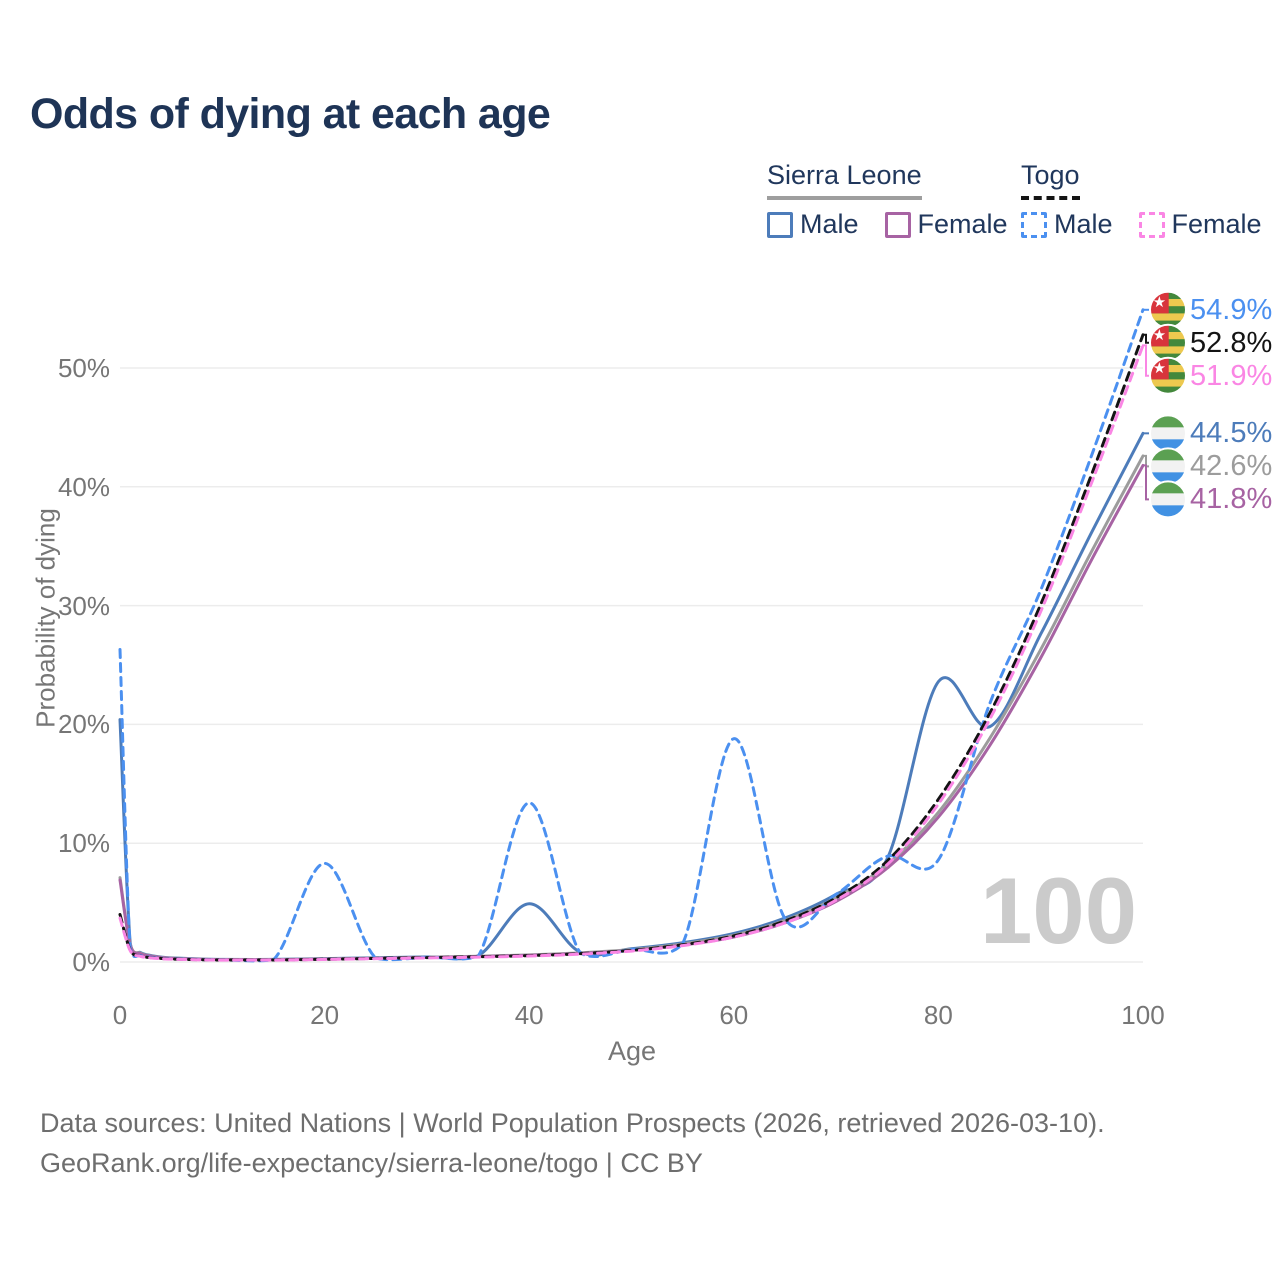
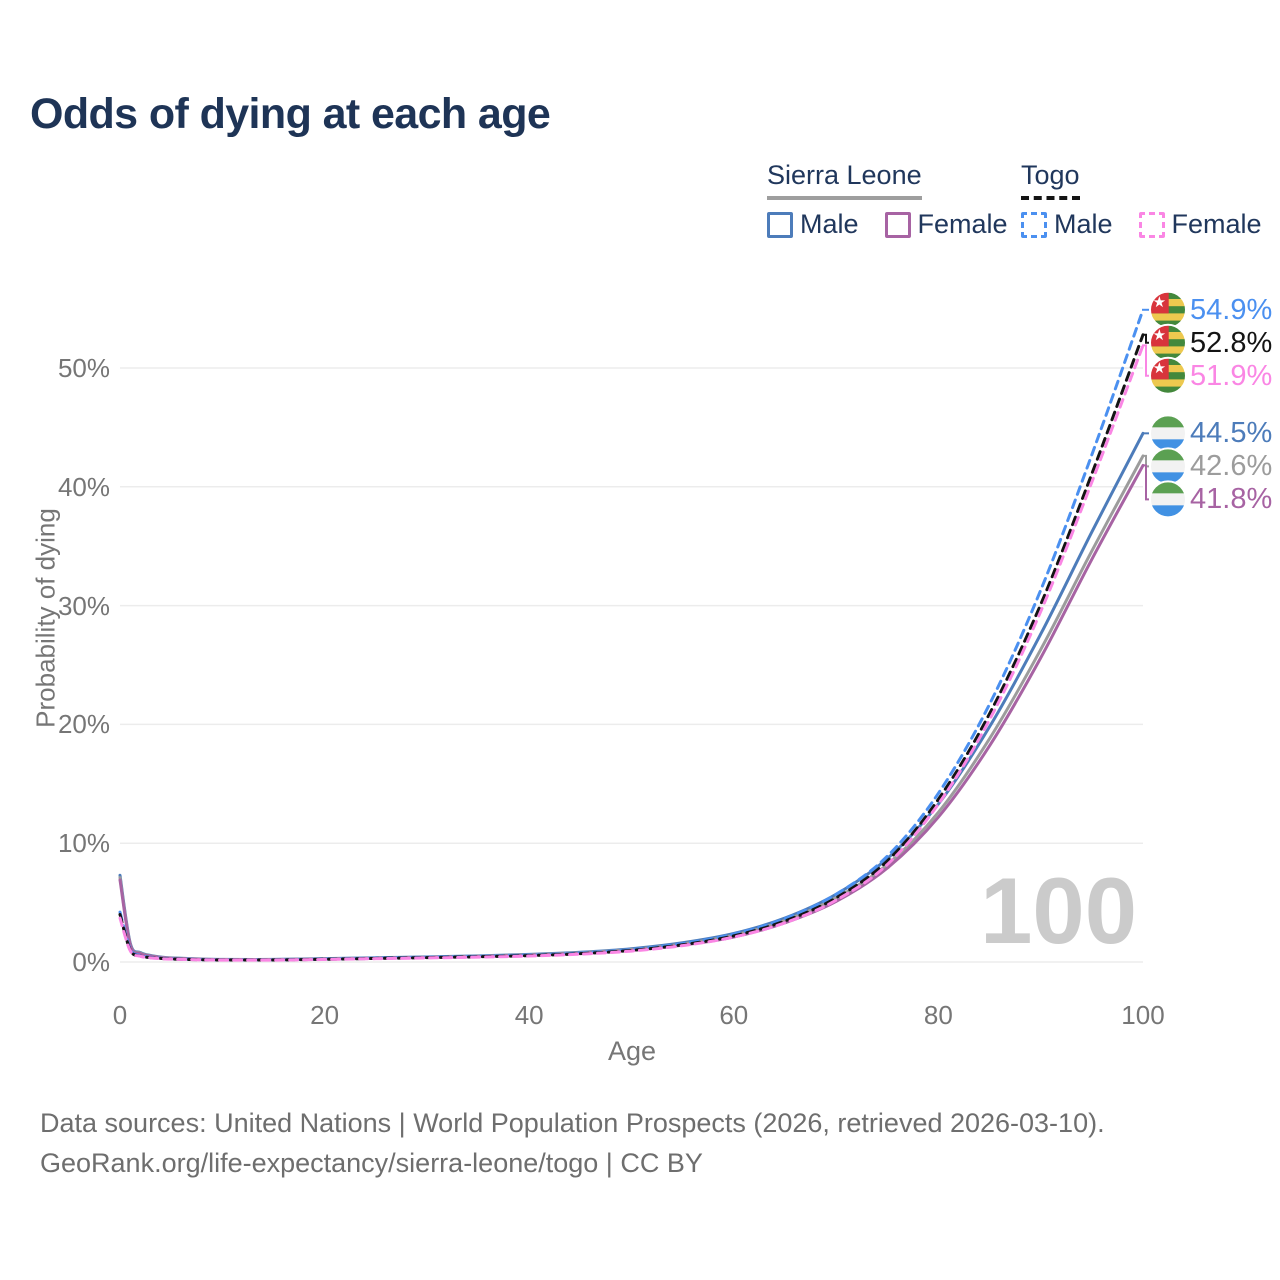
Sierra Leone Male/0: 20.4% -> 7.3%
Togo Male/0: 26.3% -> 4.2%
Togo Male/20: 8.3% -> 0.2%
Sierra Leone Male/40: 4.9% -> 0.6%
Togo Male/40: 13.4% -> 0.6%
Togo Male/60: 18.8% -> 2.4%
Sierra Leone Male/80: 23.6% -> 13.3%
Togo Male/80: 8.6% -> 14.2%
